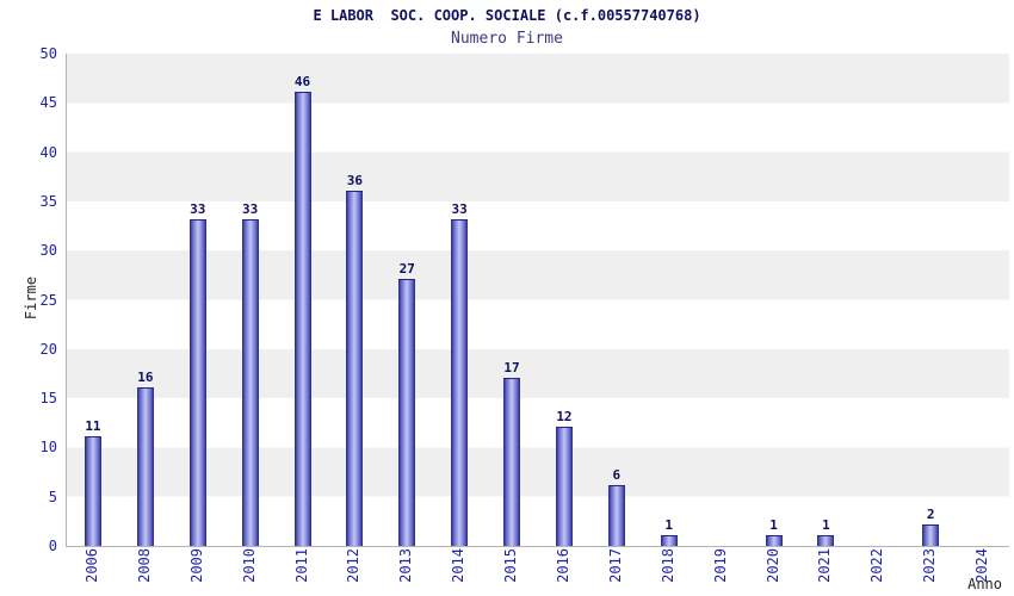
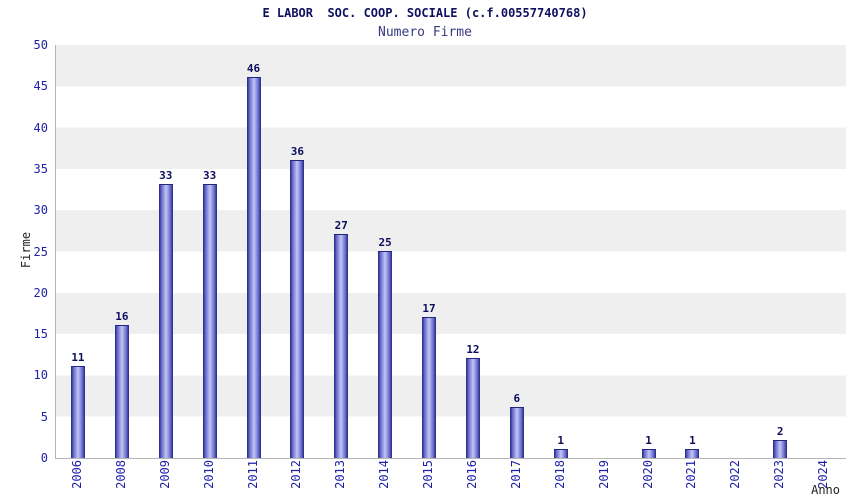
2014: 33 -> 25
